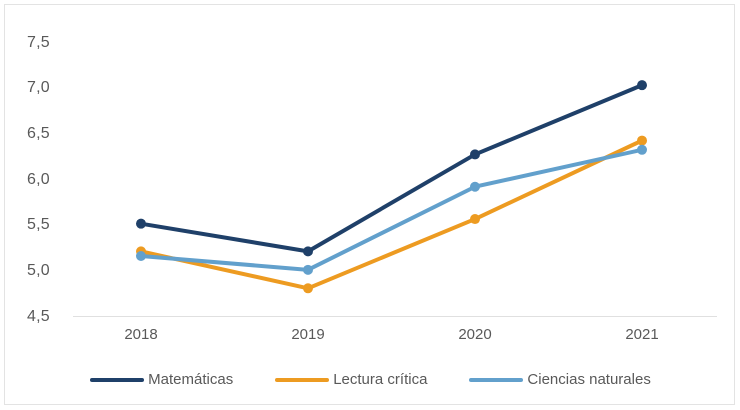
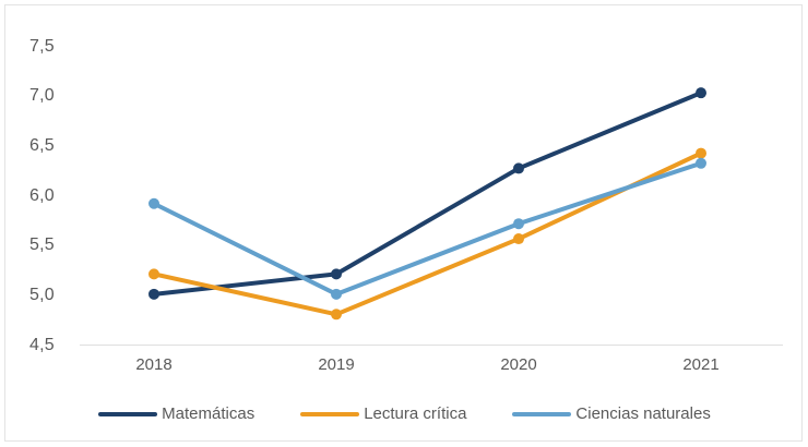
Matemáticas/2018: 5,5 -> 5,0
Ciencias naturales/2018: 5,2 -> 5,9
Ciencias naturales/2020: 5,9 -> 5,7
